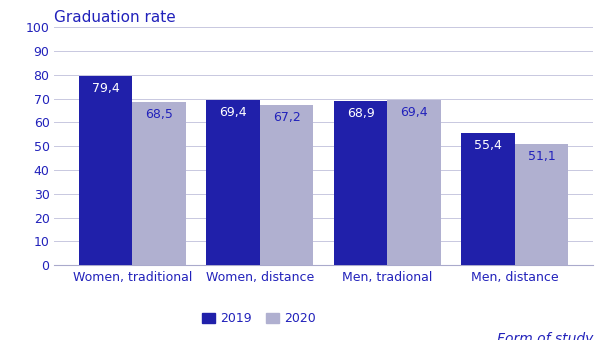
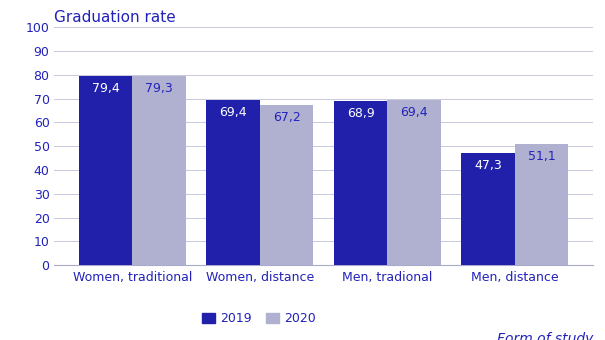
2020/Women, traditional: 68,5 -> 79,3
2019/Men, distance: 55,4 -> 47,3
